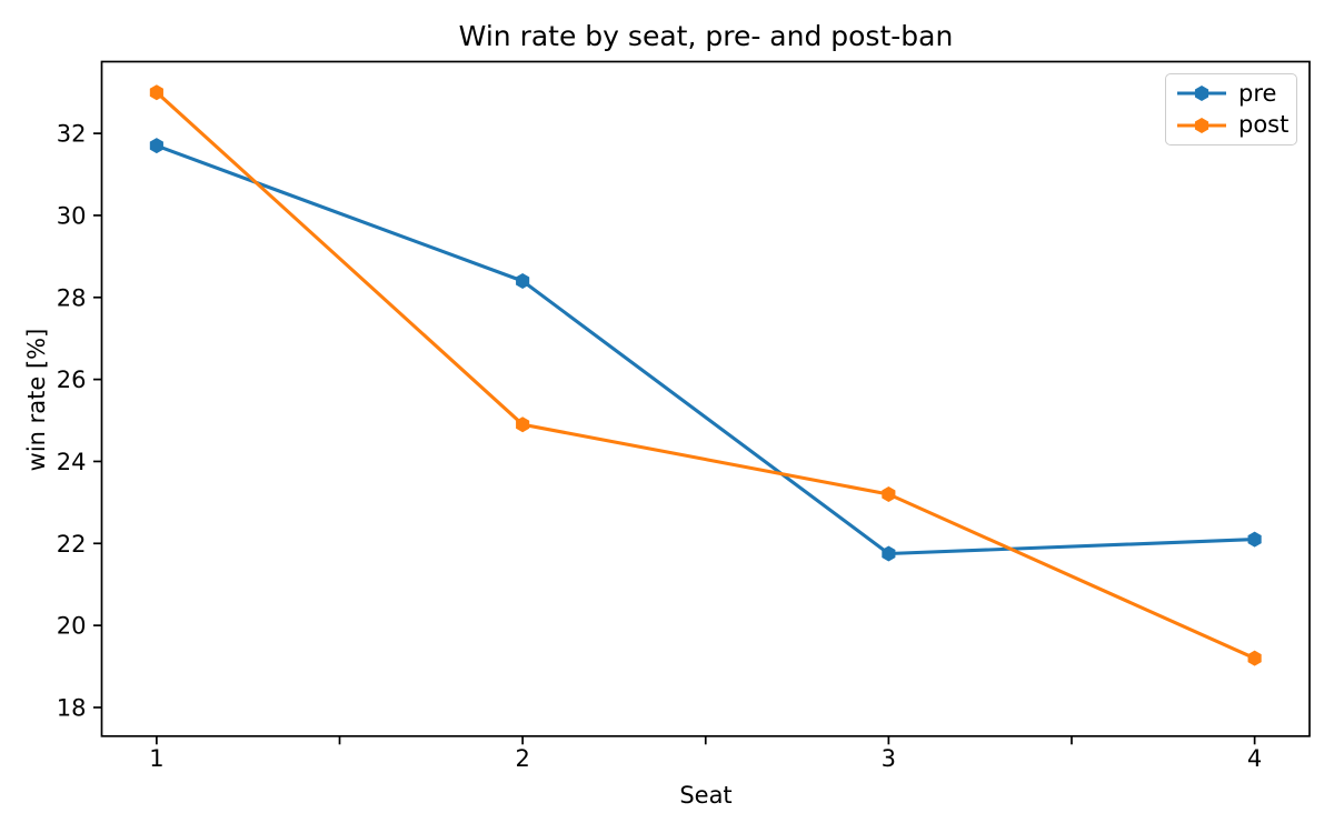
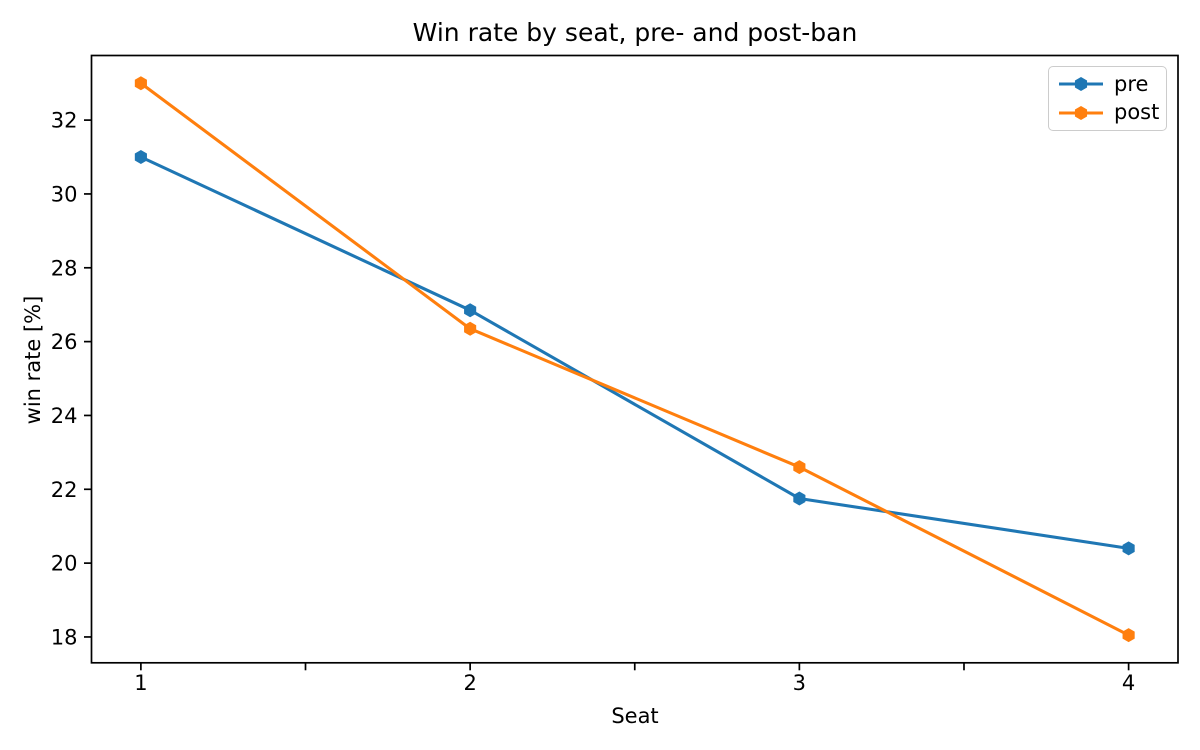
pre/1: 31.7 -> 31.0
pre/2: 28.4 -> 26.9
post/2: 24.9 -> 26.4
post/3: 23.2 -> 22.6
pre/4: 22.1 -> 20.4
post/4: 19.2 -> 18.1
